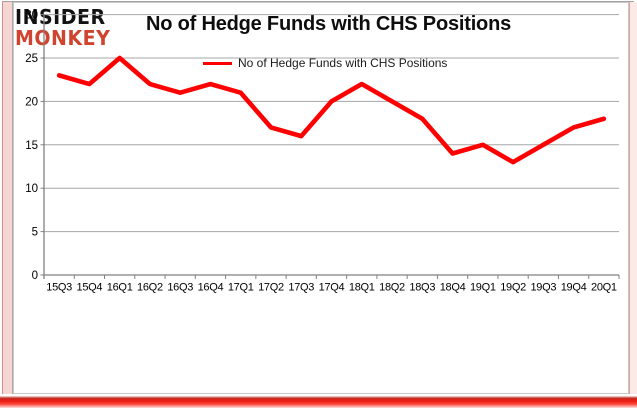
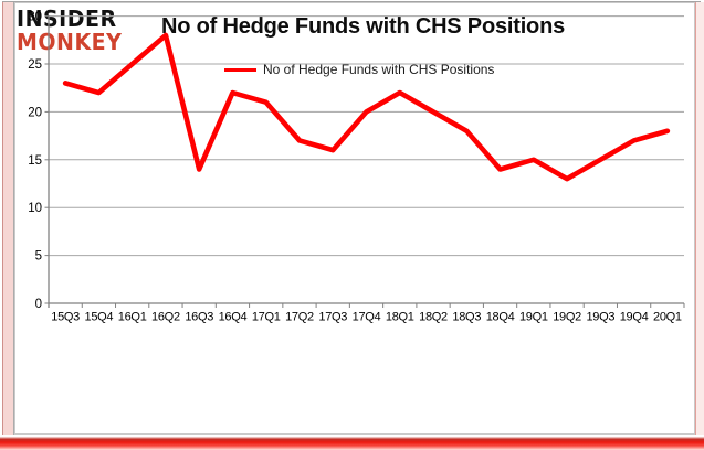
16Q2: 22 -> 28
16Q3: 21 -> 14
